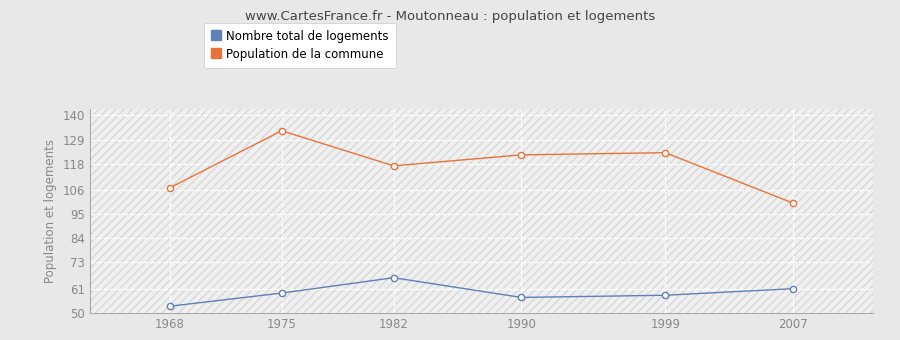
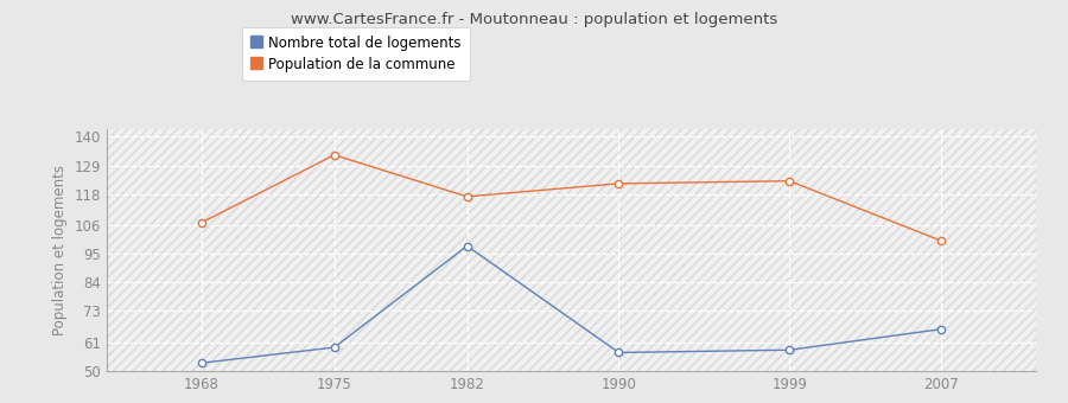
Nombre total de logements/1982: 66 -> 98
Nombre total de logements/2007: 61 -> 66
